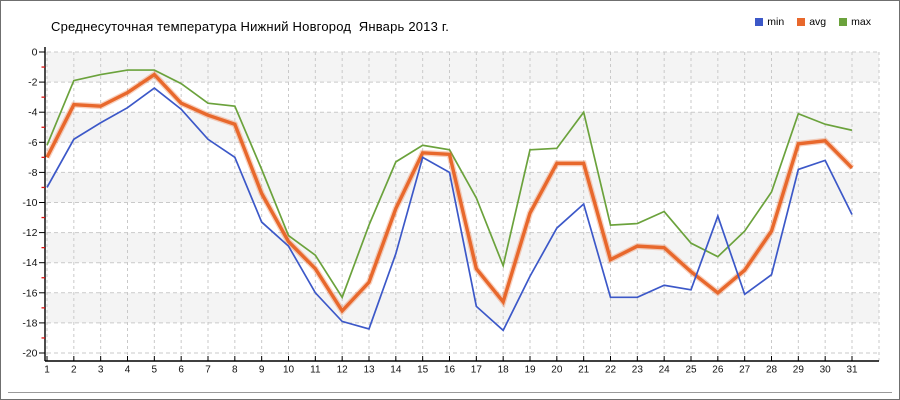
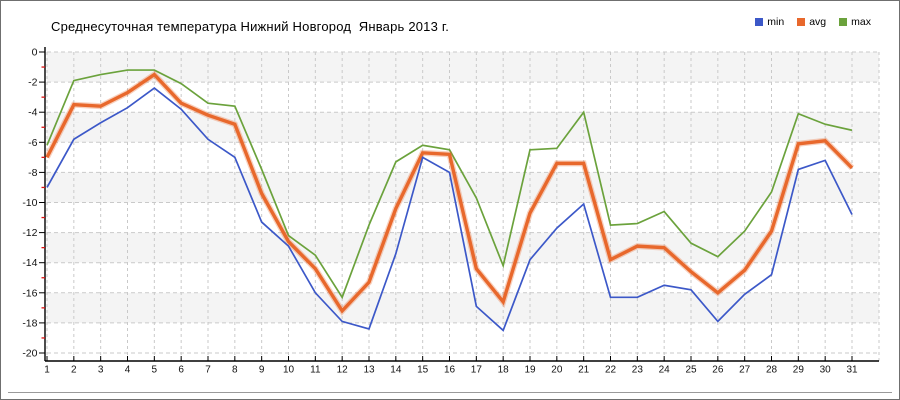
min/19: -14.9 -> -13.8
min/26: -10.9 -> -17.9
